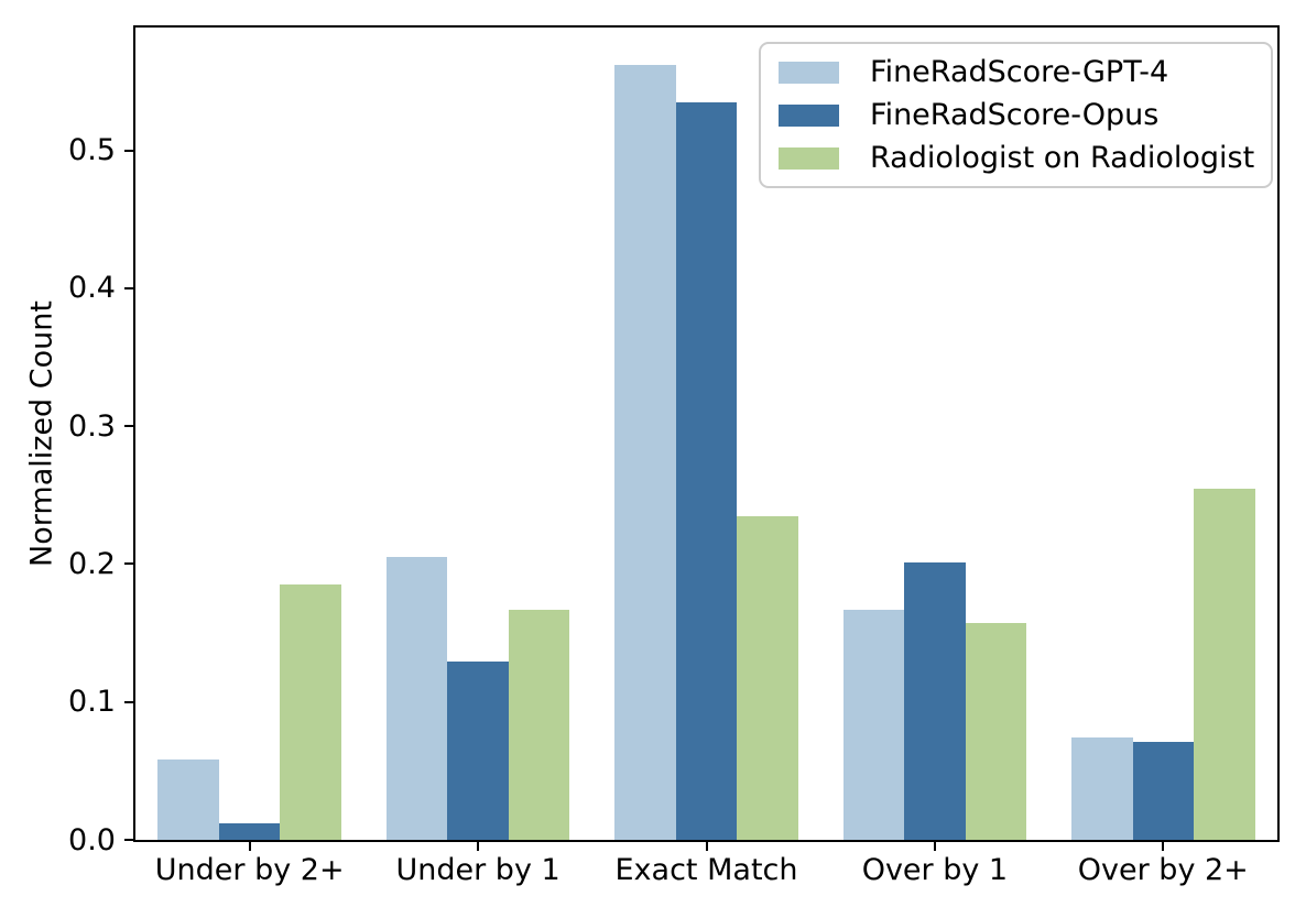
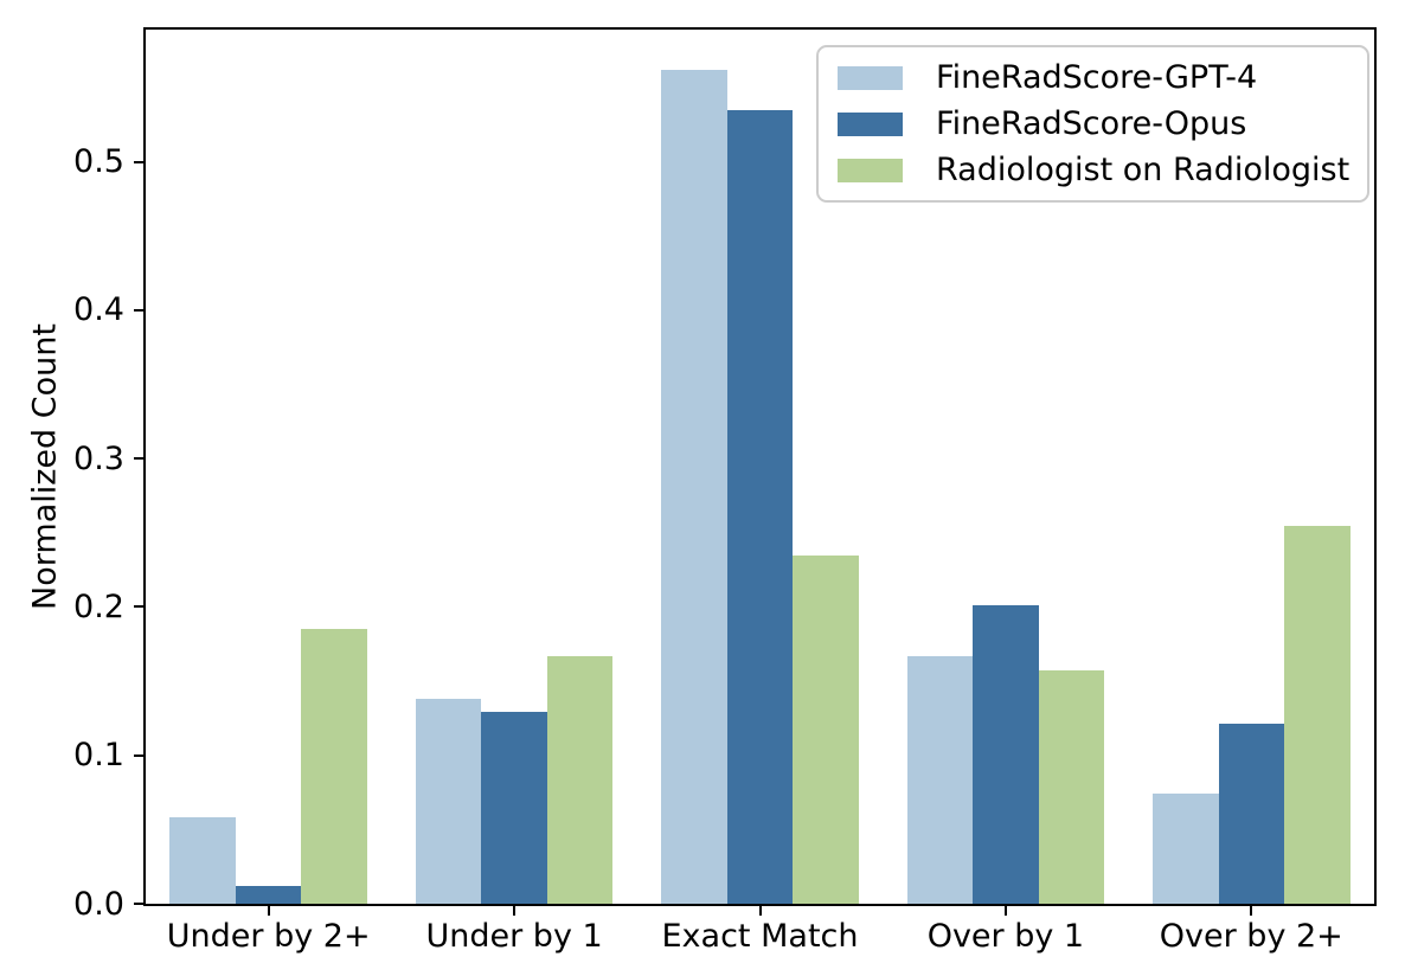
FineRadScore-GPT-4/Under by 1: 0.205 -> 0.138
FineRadScore-Opus/Over by 2+: 0.071 -> 0.121
